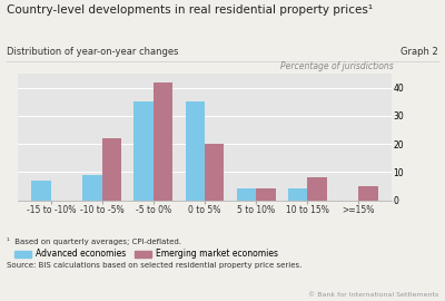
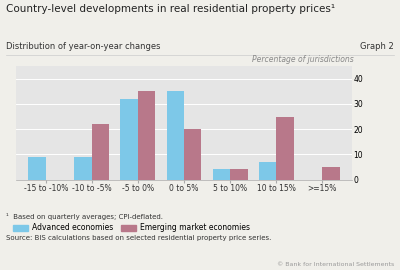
Advanced economies/-15 to -10%: 7 -> 9
Advanced economies/-5 to 0%: 35 -> 32
Emerging market economies/-5 to 0%: 42 -> 35
Advanced economies/10 to 15%: 4 -> 7
Emerging market economies/10 to 15%: 8 -> 25
